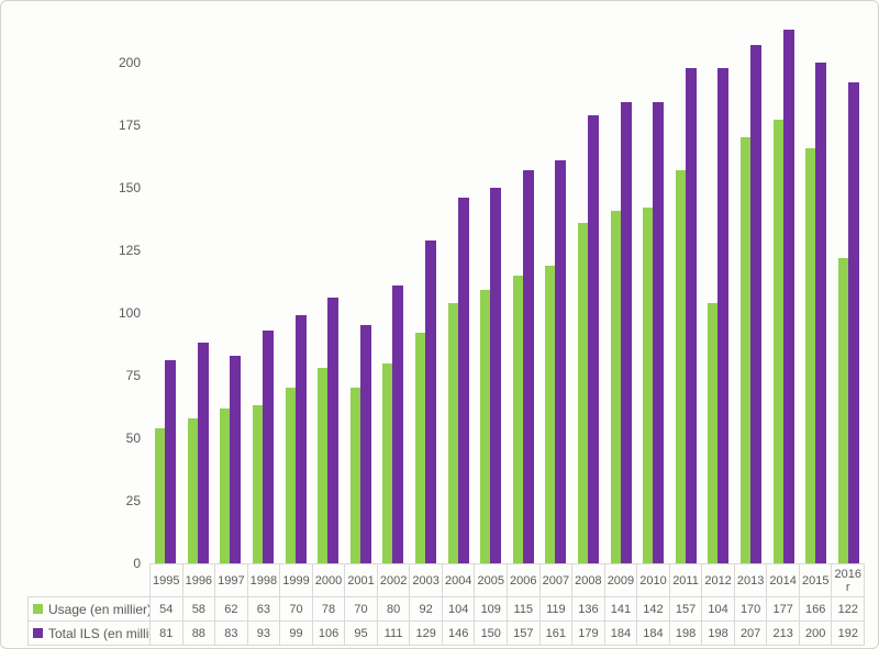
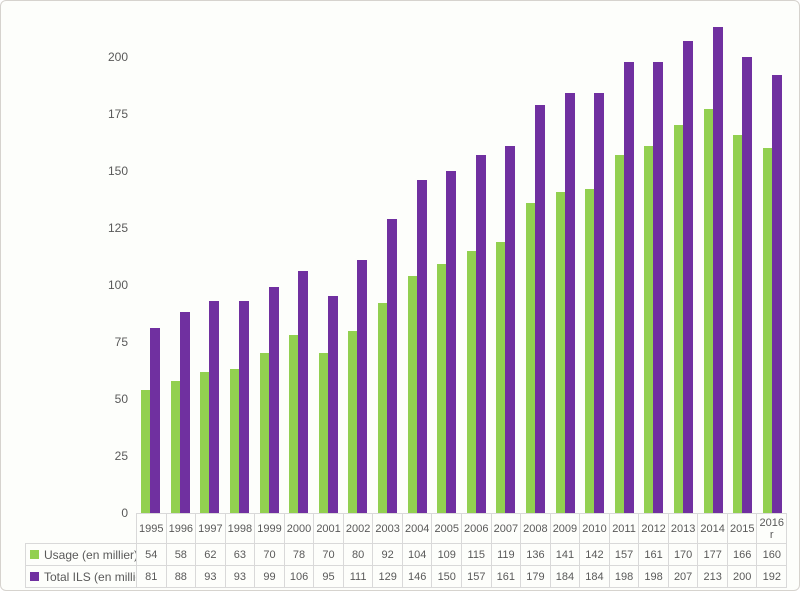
Total ILS (en millier)/1997: 83 -> 93
Usage (en millier)/2012: 104 -> 161
Usage (en millier)/2016 r: 122 -> 160
